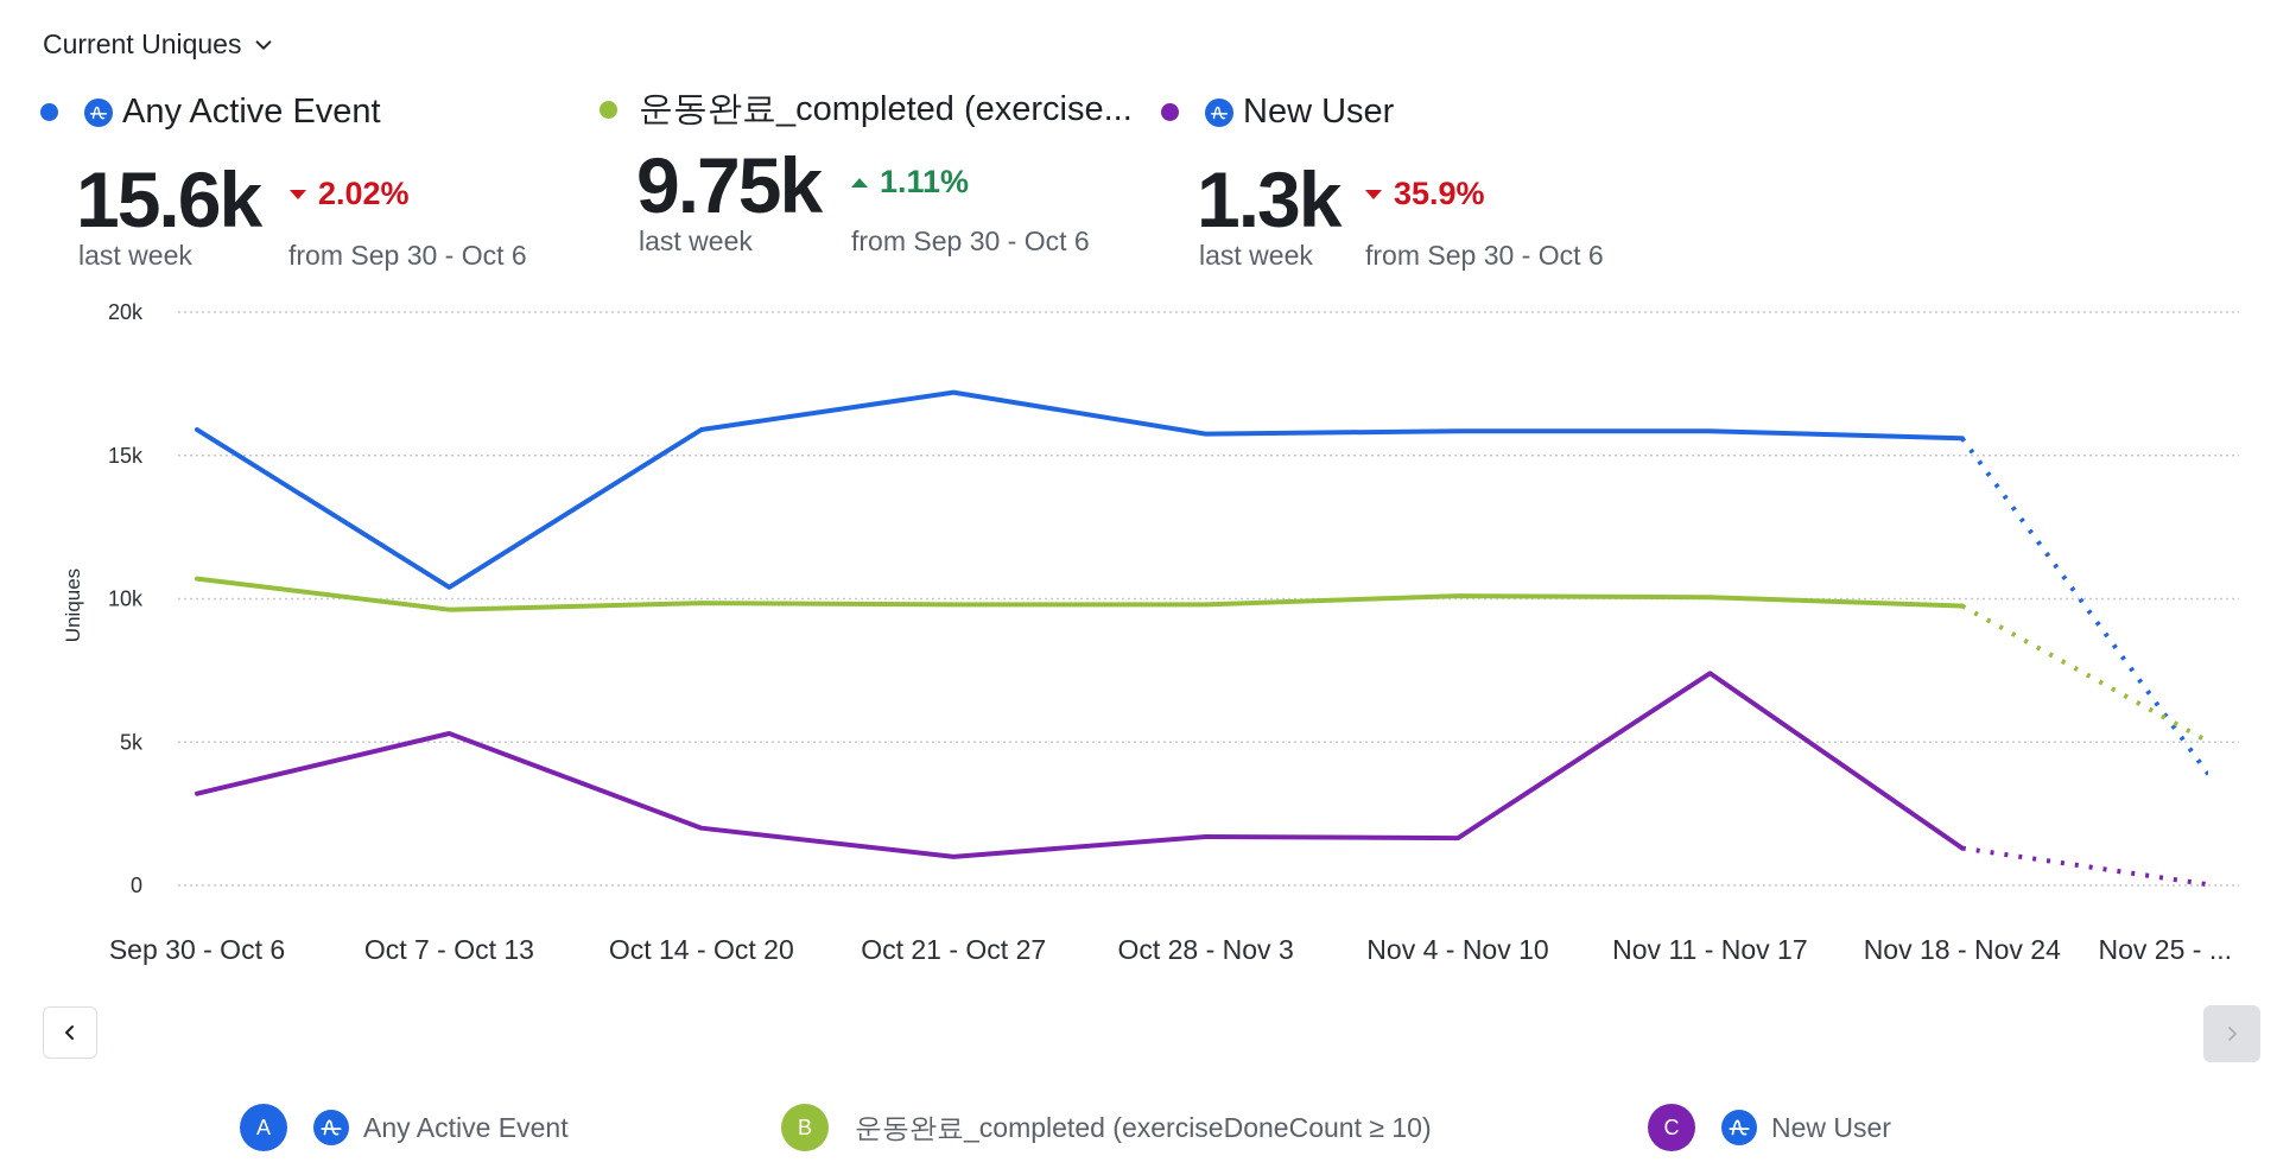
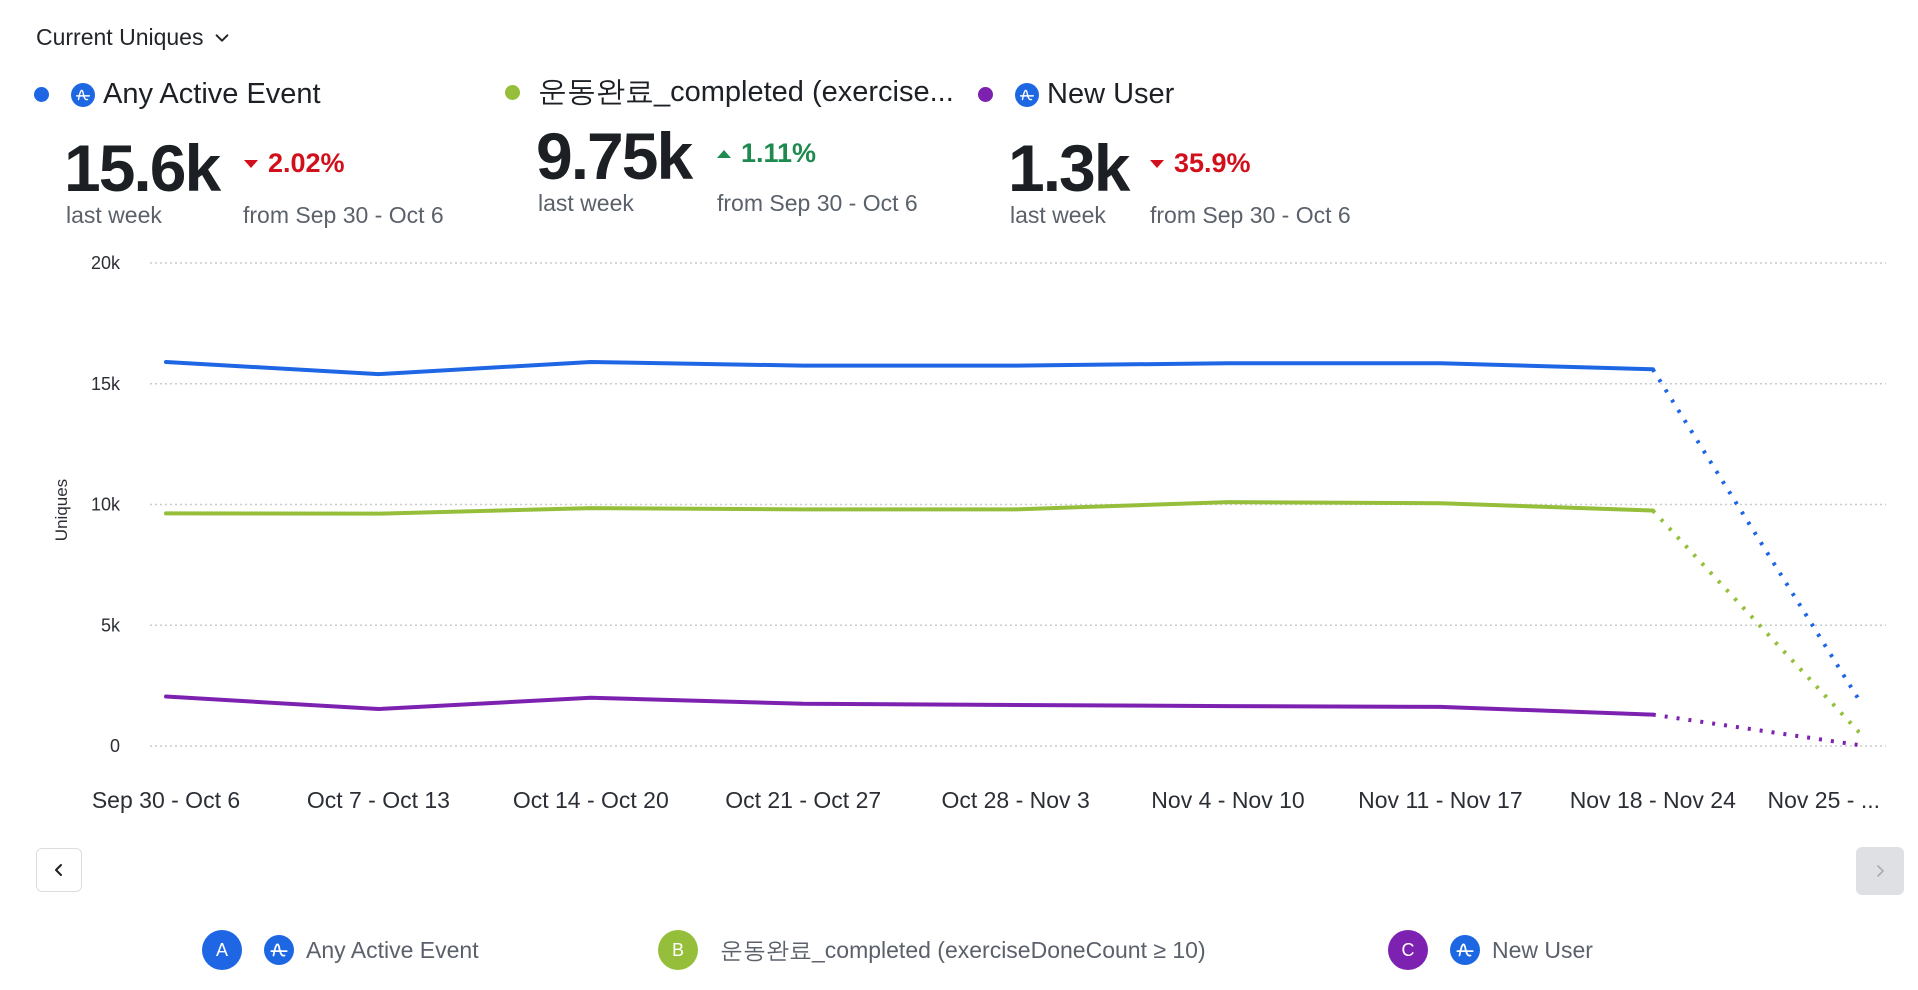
운동완료_completed (exerciseDoneCount ≥ 10)/Sep 30 - Oct 6: 10.7k -> 9.6k
New User/Sep 30 - Oct 6: 3.2k -> 2.0k
Any Active Event/Oct 7 - Oct 13: 10.4k -> 15.4k
New User/Oct 7 - Oct 13: 5.3k -> 1.5k
Any Active Event/Oct 21 - Oct 27: 17.2k -> 15.8k
New User/Oct 21 - Oct 27: 1.0k -> 1.8k
New User/Nov 11 - Nov 17: 7.4k -> 1.6k
Any Active Event/Nov 25 - ...: 3.6k -> 1.5k
운동완료_completed (exerciseDoneCount ≥ 10)/Nov 25 - ...: 4.9k -> 0.3k
